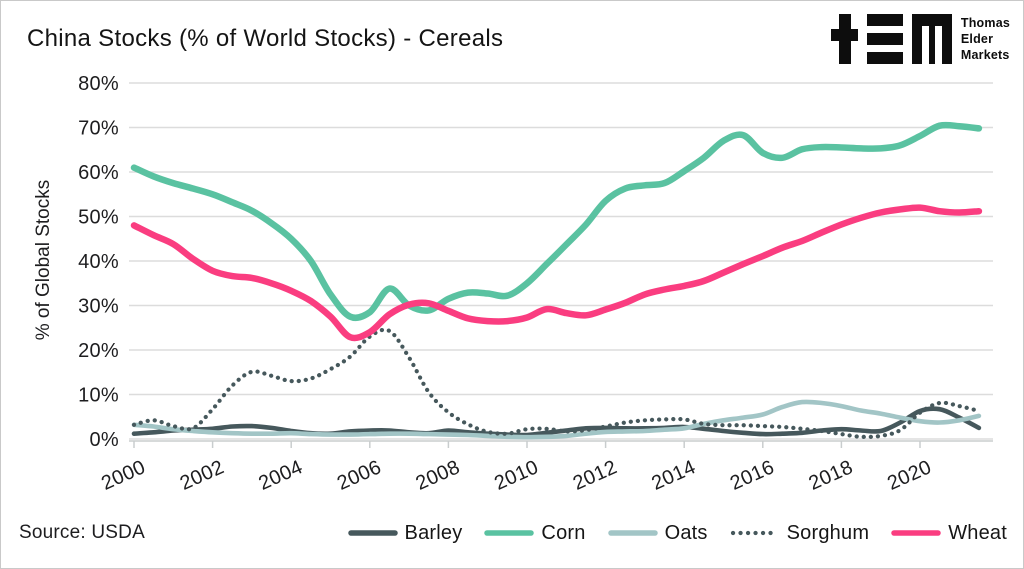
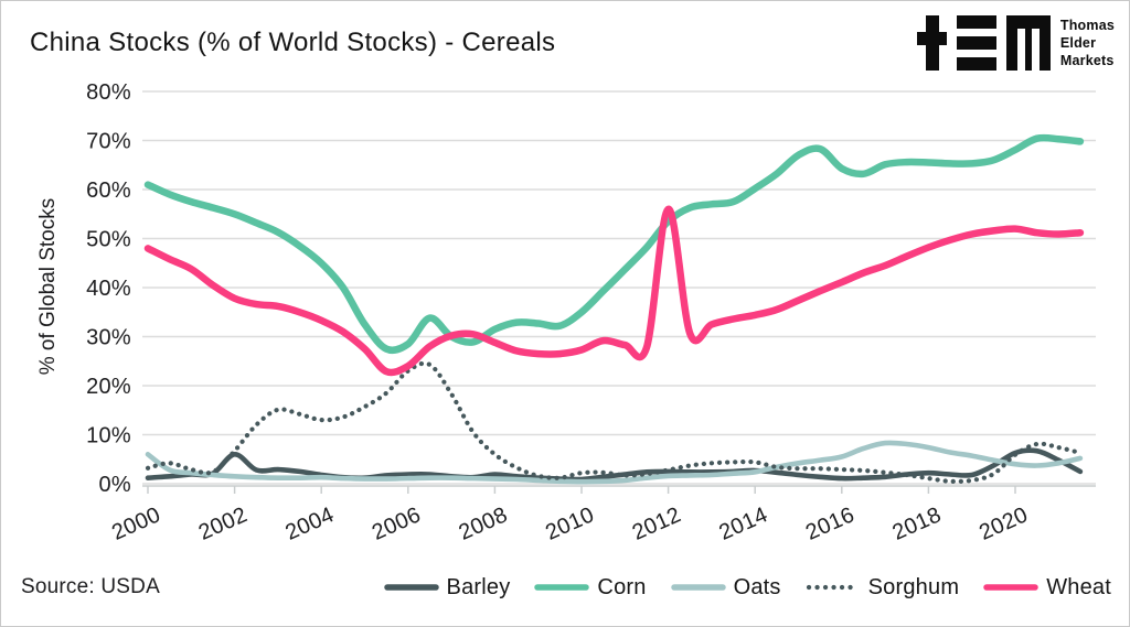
Oats/2000: 3% -> 6%
Barley/2002: 2% -> 6%
Wheat/2012: 29% -> 56%
